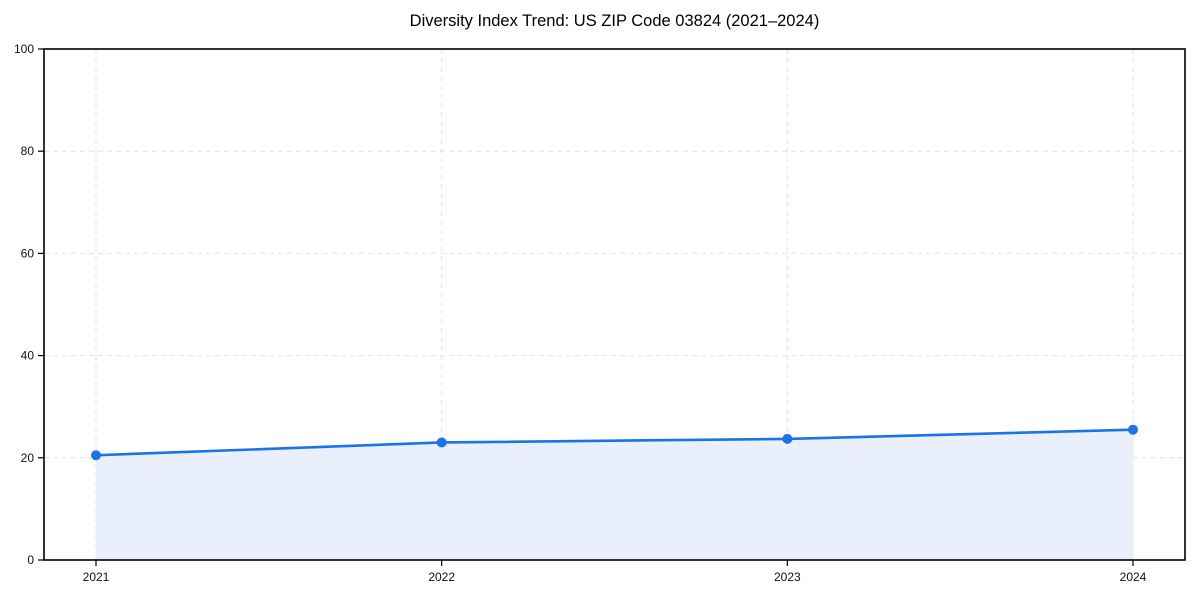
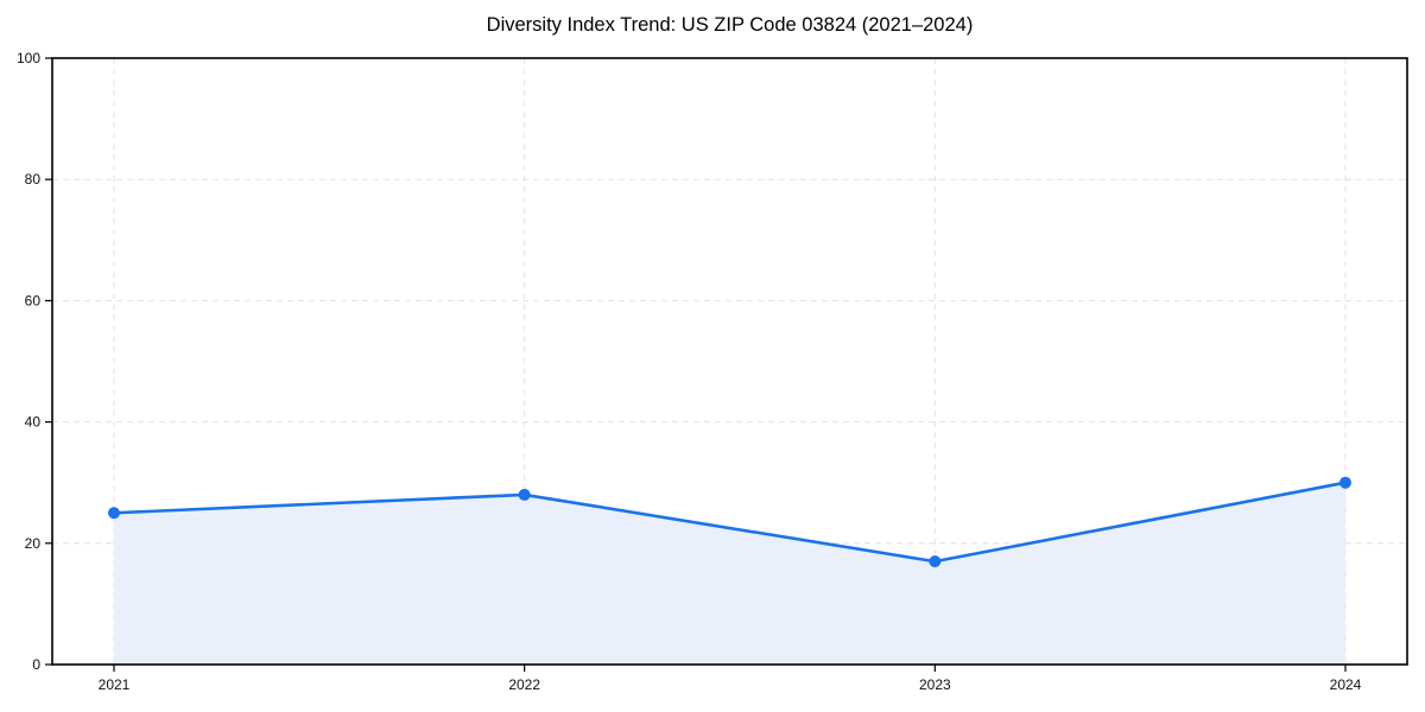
2021: 20 -> 25
2022: 23 -> 28
2023: 24 -> 17
2024: 26 -> 30
